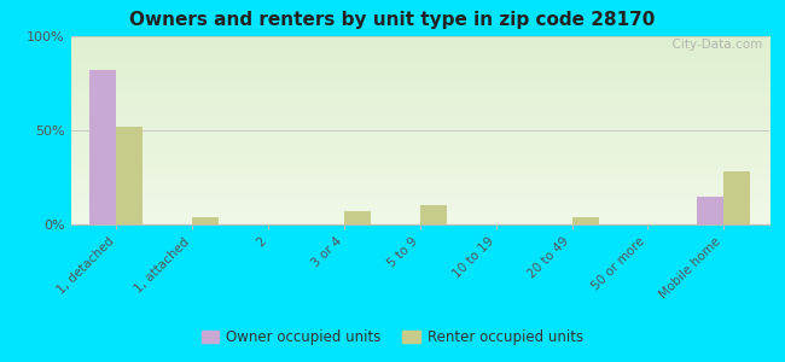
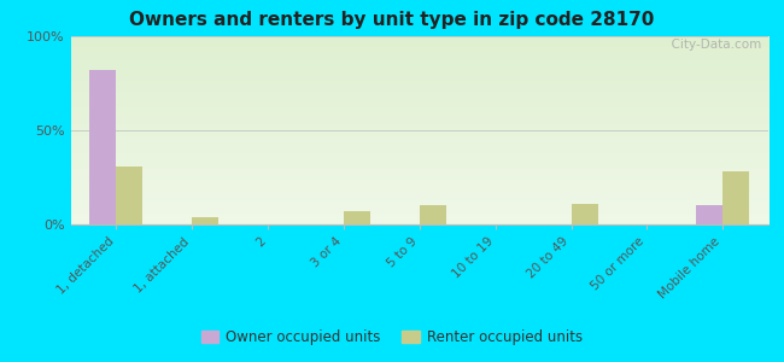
Renter occupied units/1, detached: 52% -> 31%
Renter occupied units/20 to 49: 4% -> 11%
Owner occupied units/Mobile home: 15% -> 10%
